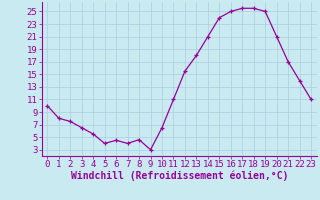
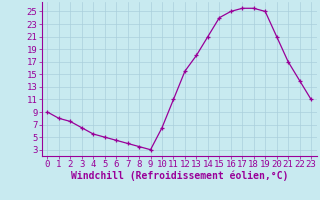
0: 10.0 -> 9.0
5: 4.0 -> 5.0
8: 4.6 -> 3.5
